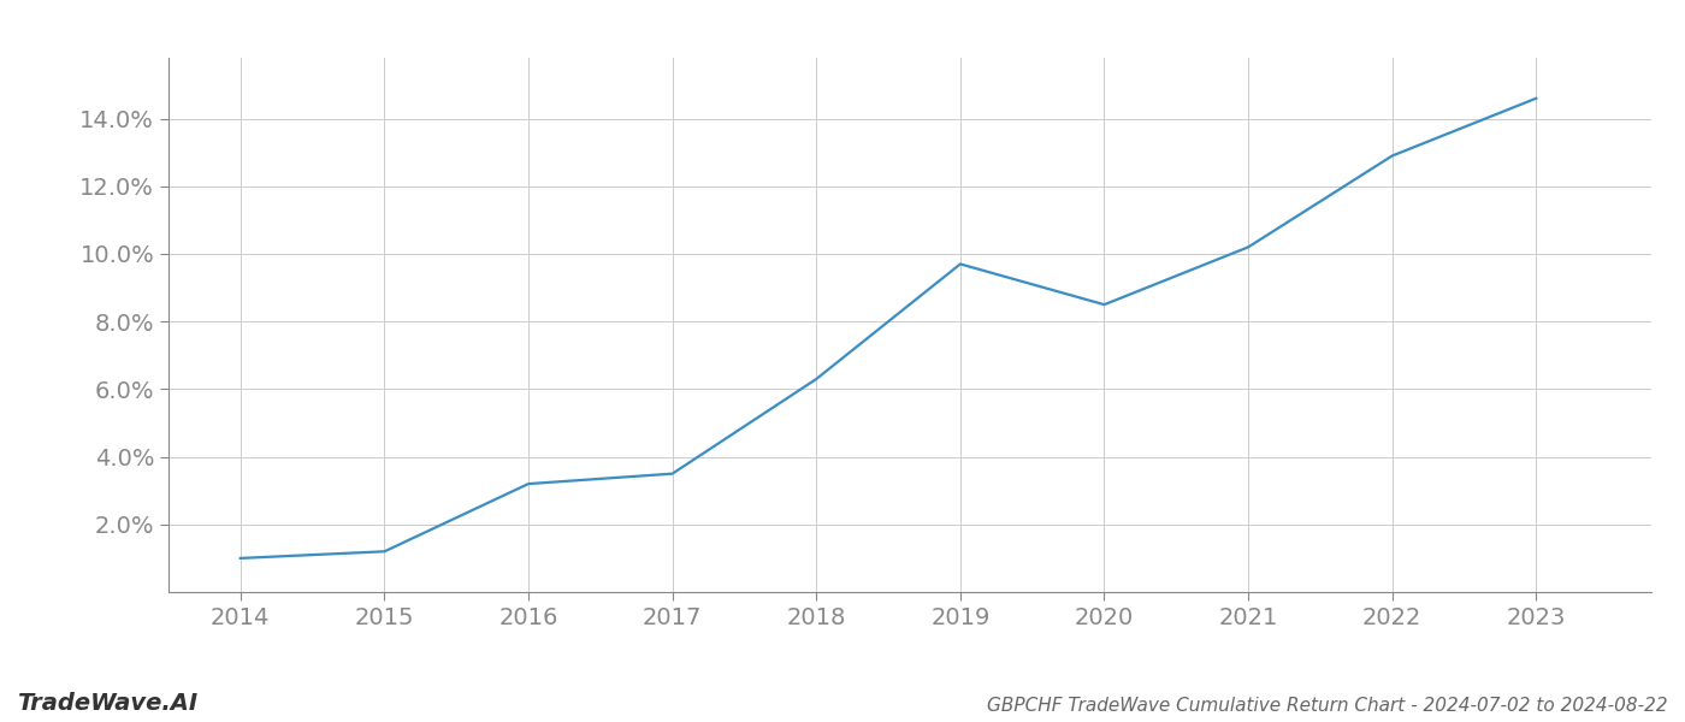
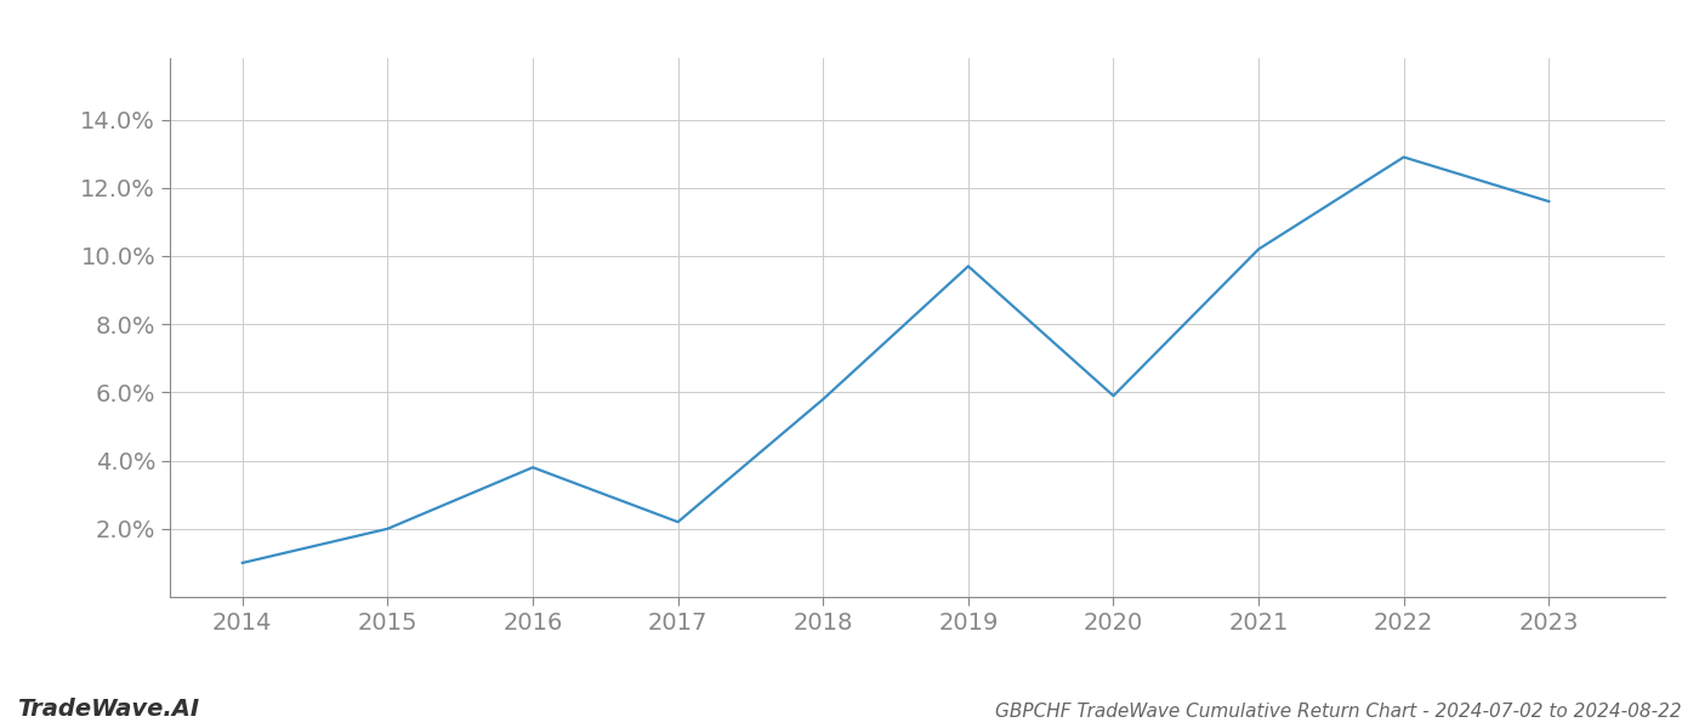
2015: 1.2% -> 2.0%
2016: 3.2% -> 3.8%
2017: 3.5% -> 2.2%
2018: 6.3% -> 5.8%
2020: 8.5% -> 5.9%
2023: 14.6% -> 11.6%
